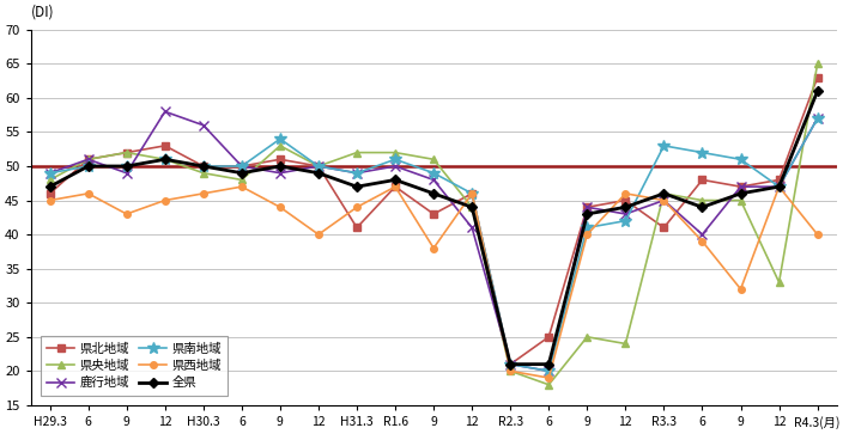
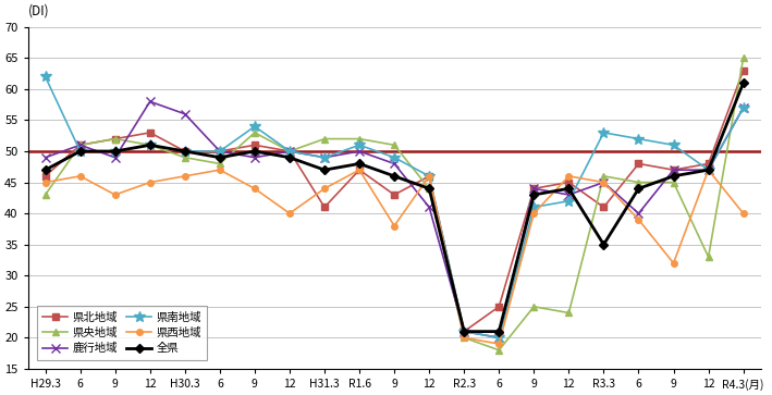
県央地域/H29.3: 48 -> 43
県南地域/H29.3: 49 -> 62
全県/R3.3: 46 -> 35
